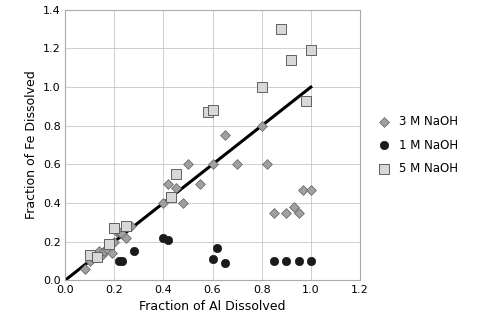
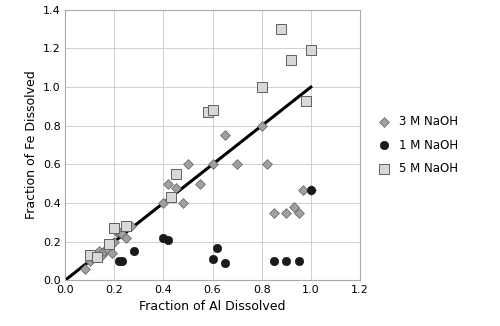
1 M NaOH/1.0: 0.10 -> 0.47
